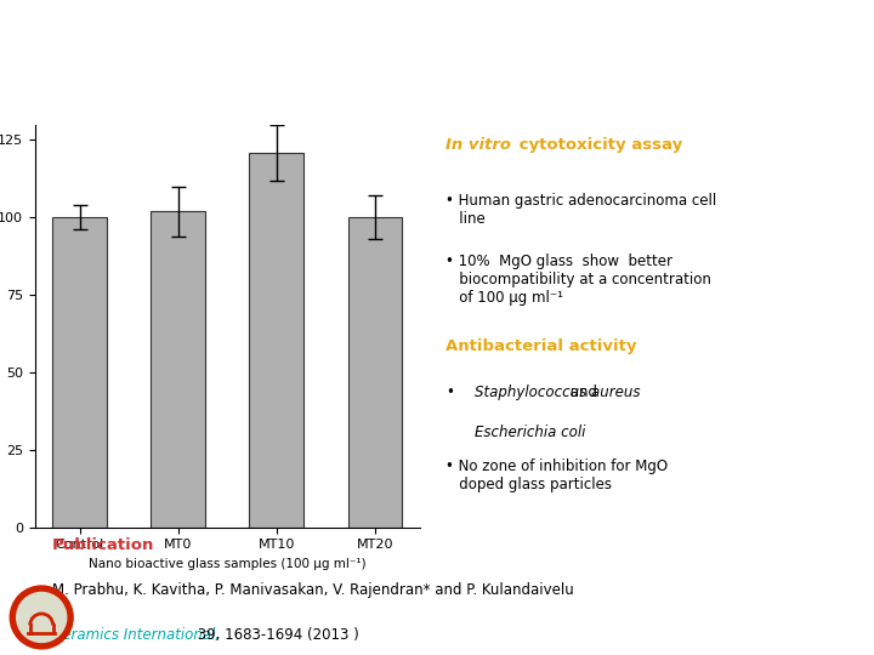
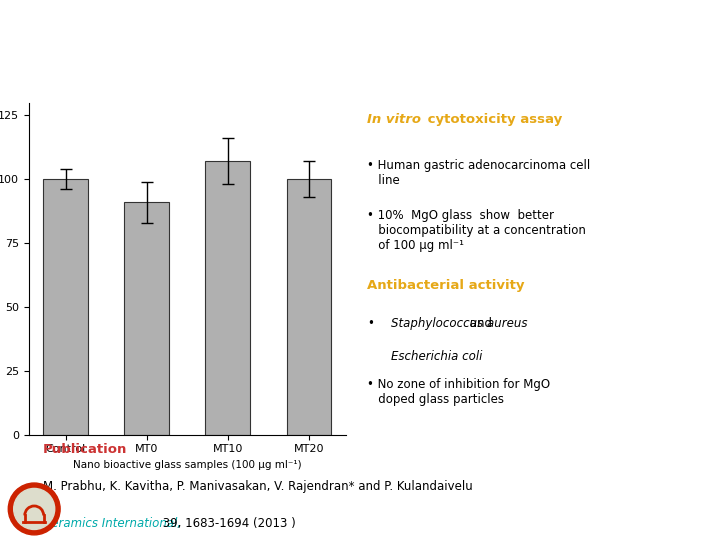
MT0: 102 -> 91
MT10: 121 -> 107
